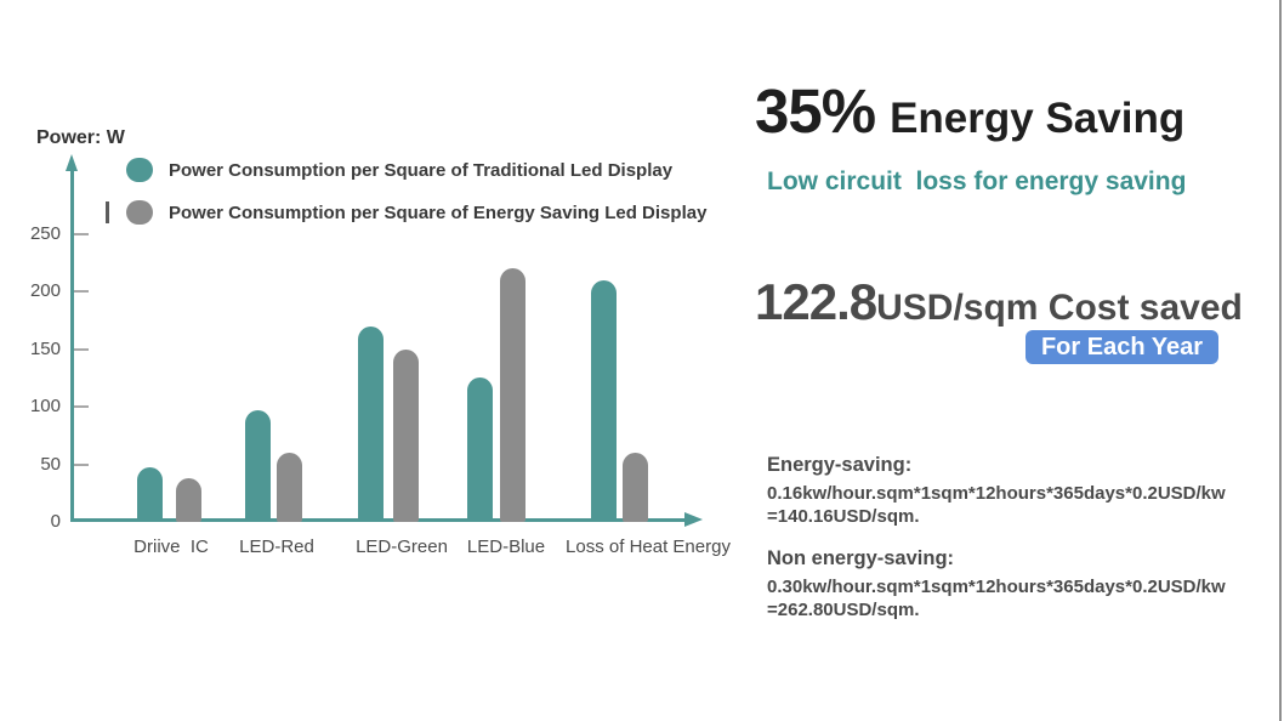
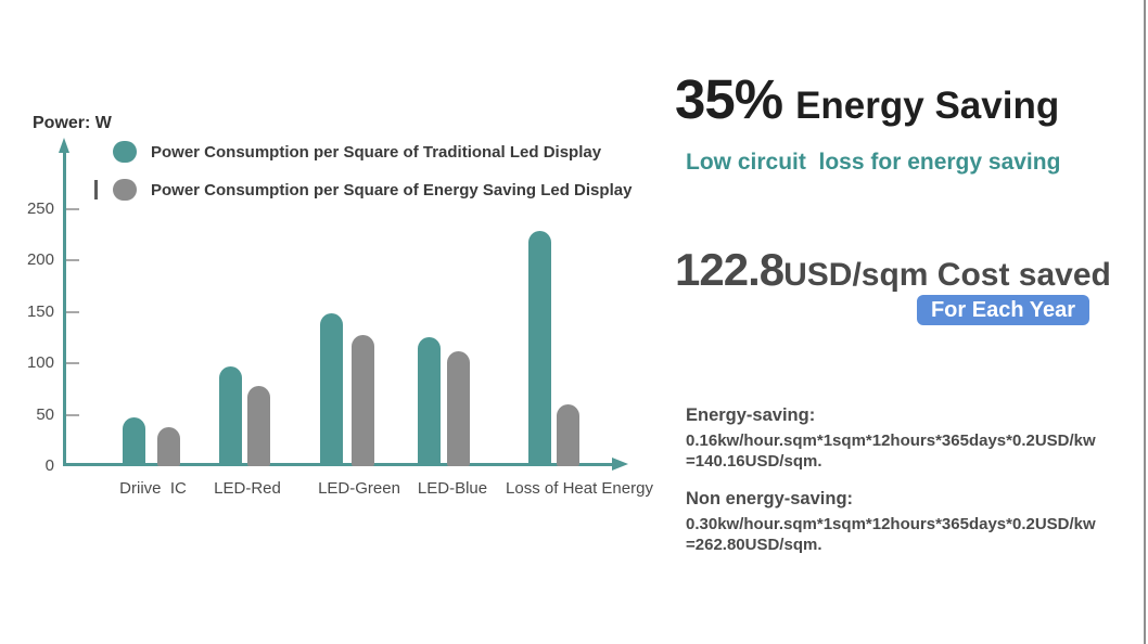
Power Consumption per Square of Energy Saving Led Display/LED-Red: 60 -> 80
Power Consumption per Square of Traditional Led Display/LED-Green: 170 -> 150
Power Consumption per Square of Energy Saving Led Display/LED-Green: 150 -> 130
Power Consumption per Square of Energy Saving Led Display/LED-Blue: 220 -> 110
Power Consumption per Square of Traditional Led Display/Loss of Heat Energy: 210 -> 230
